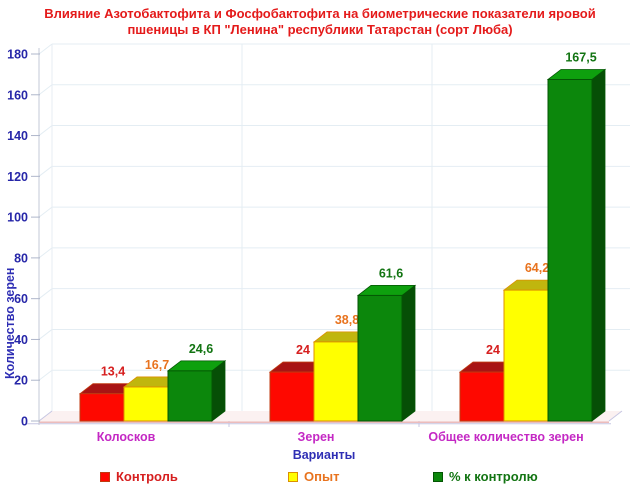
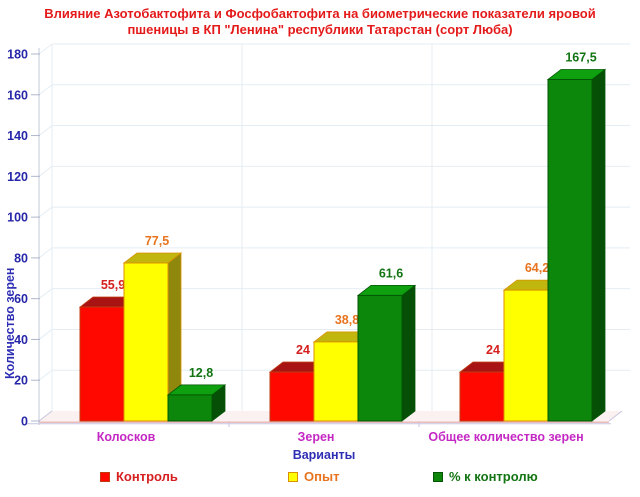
Контроль/Колосков: 13,4 -> 55,9
Опыт/Колосков: 16,7 -> 77,5
% к контролю/Колосков: 24,6 -> 12,8
